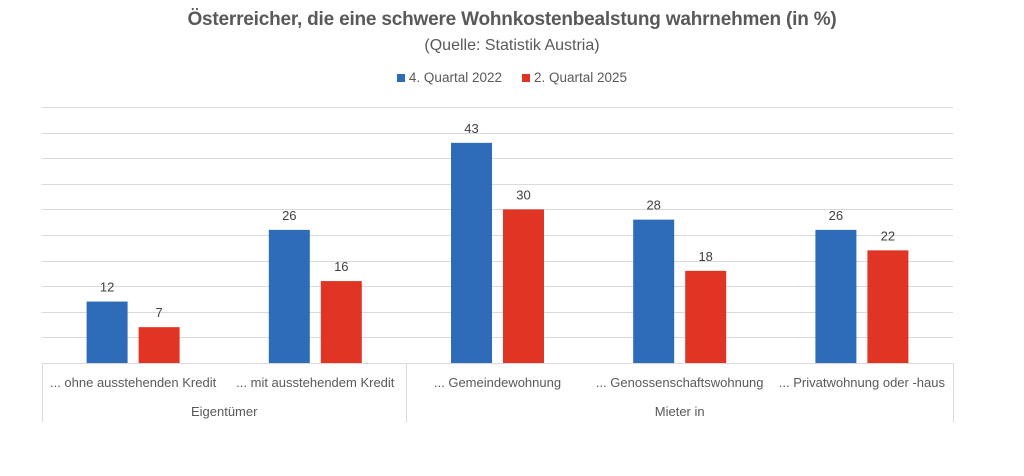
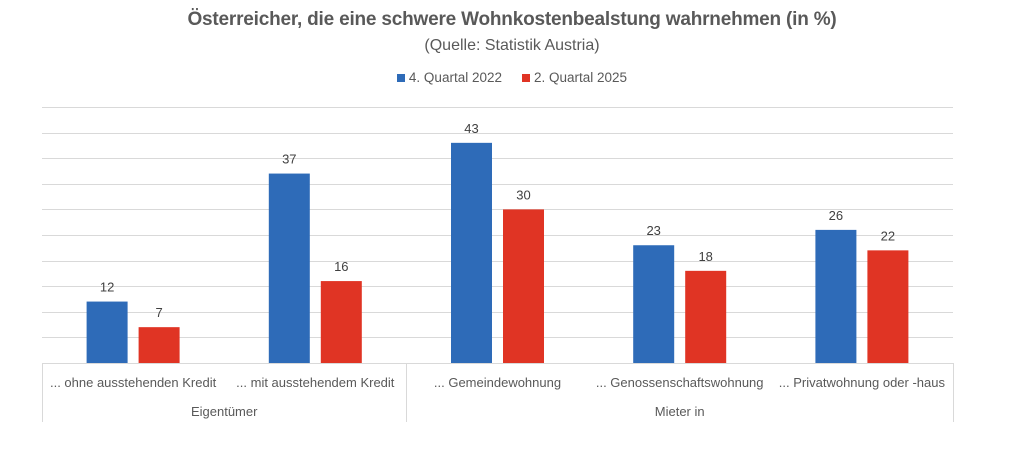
4. Quartal 2022/... mit ausstehendem Kredit: 26 -> 37
4. Quartal 2022/... Genossenschaftswohnung: 28 -> 23
